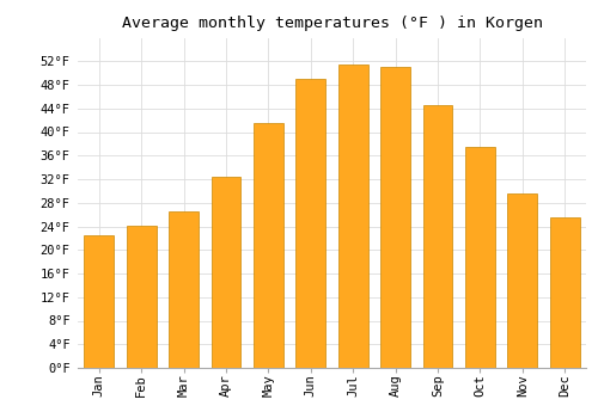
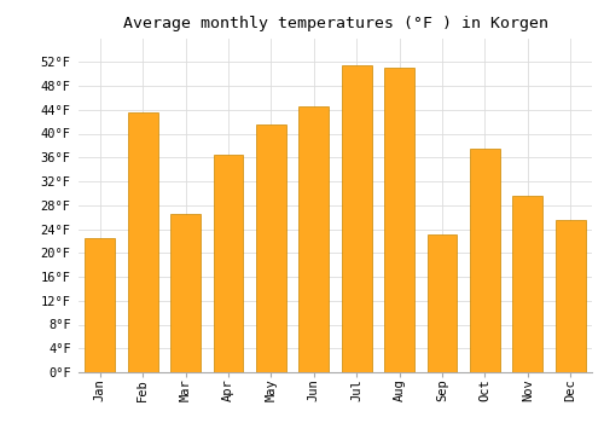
Feb: 24.2°F -> 43.5°F
Apr: 32.5°F -> 36.5°F
Jun: 49.0°F -> 44.5°F
Sep: 44.5°F -> 23.0°F
